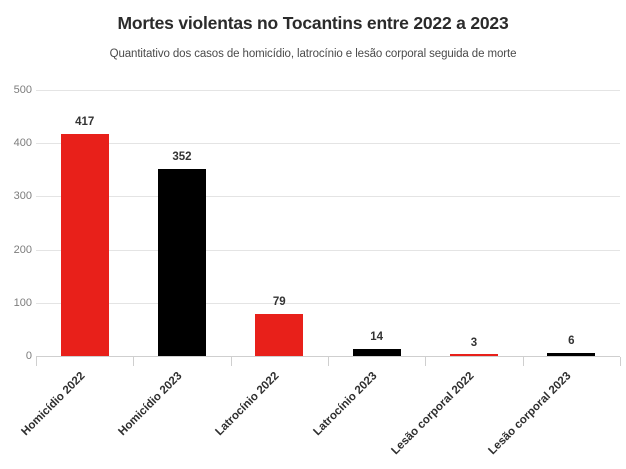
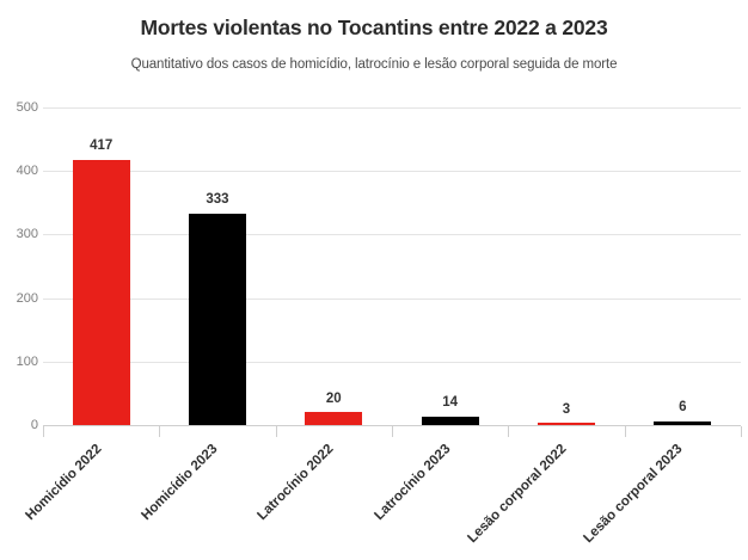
Homicídio 2023: 352 -> 333
Latrocínio 2022: 79 -> 20
